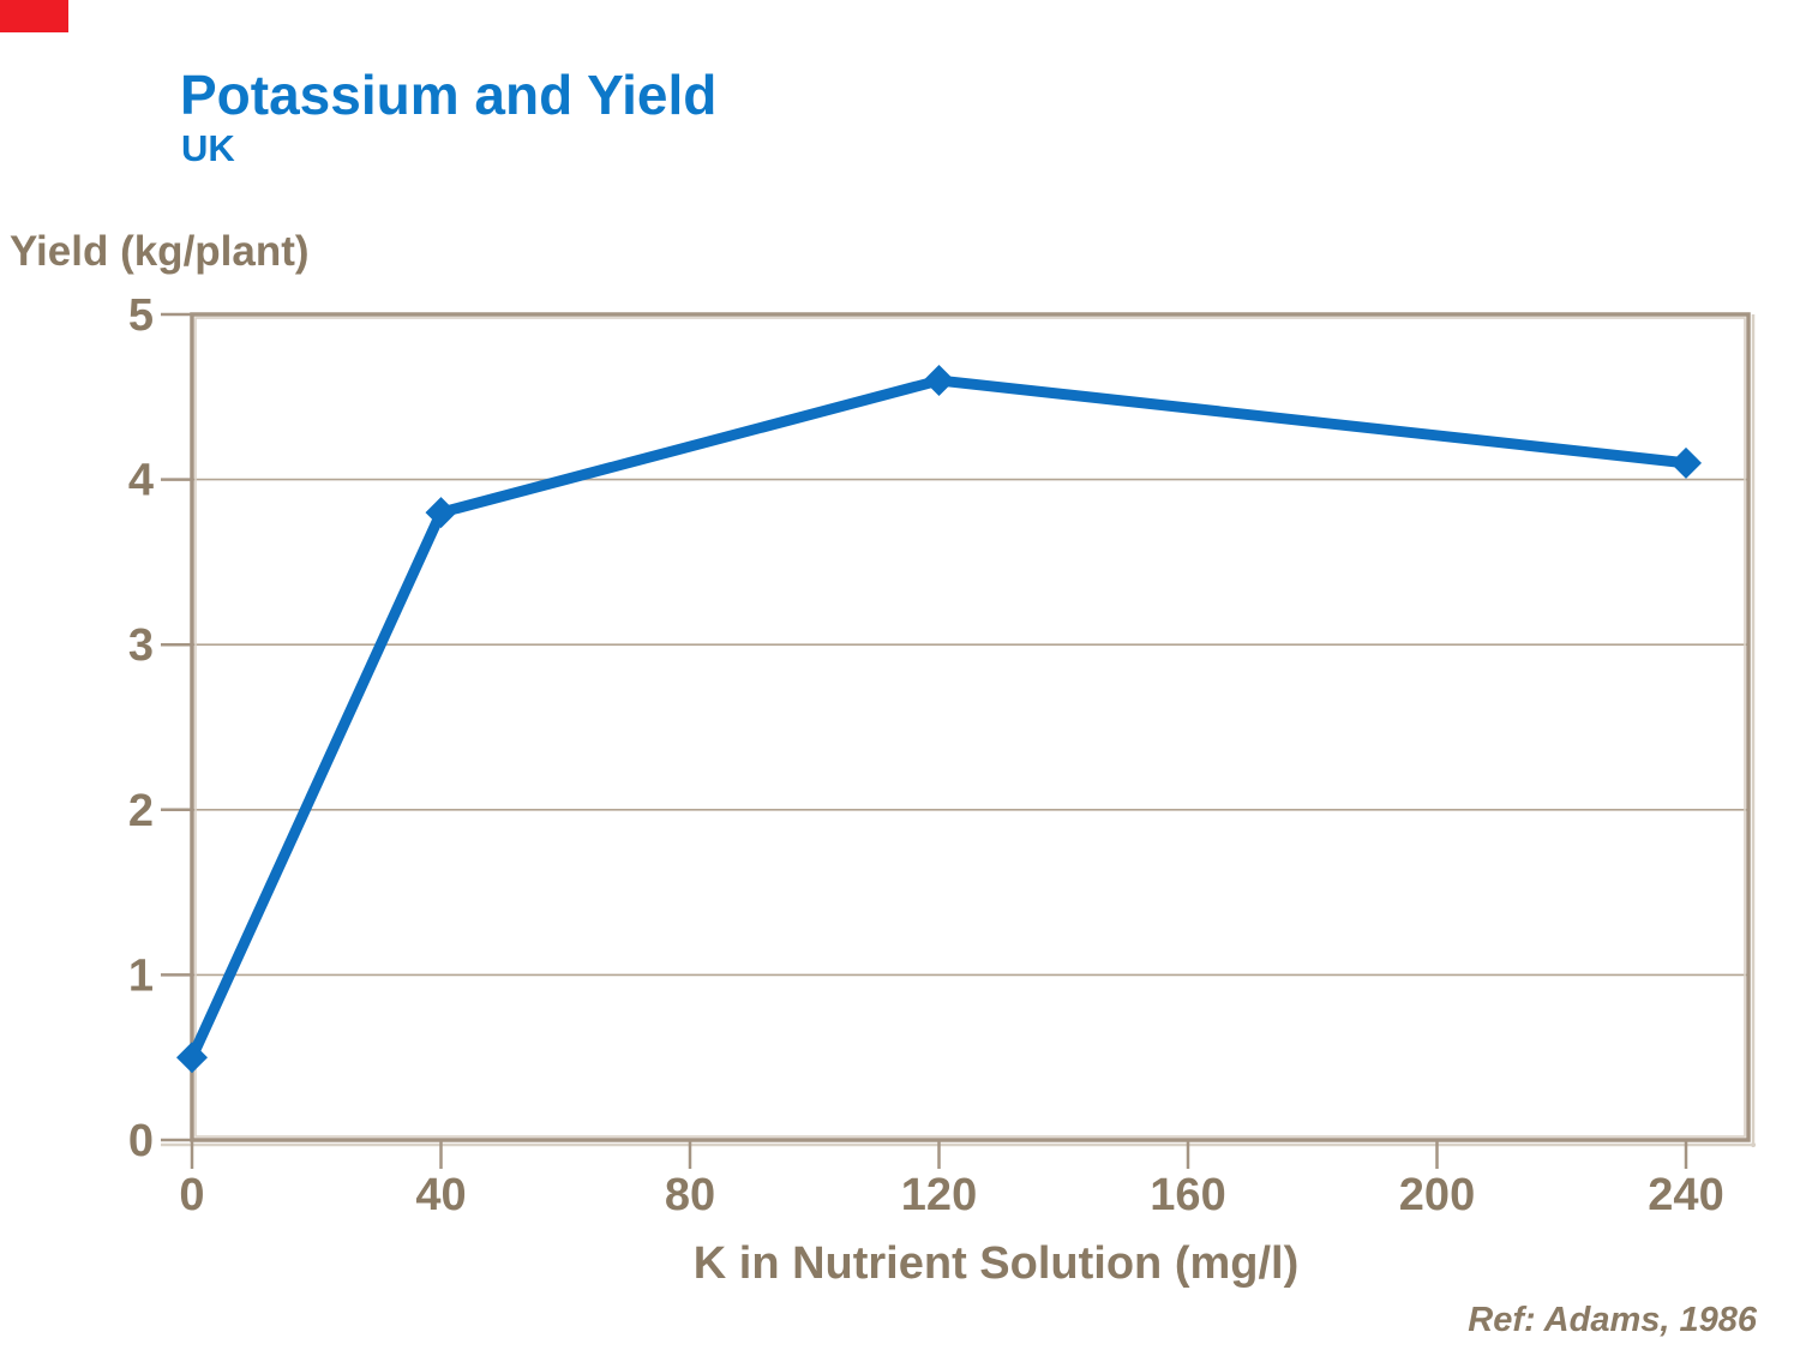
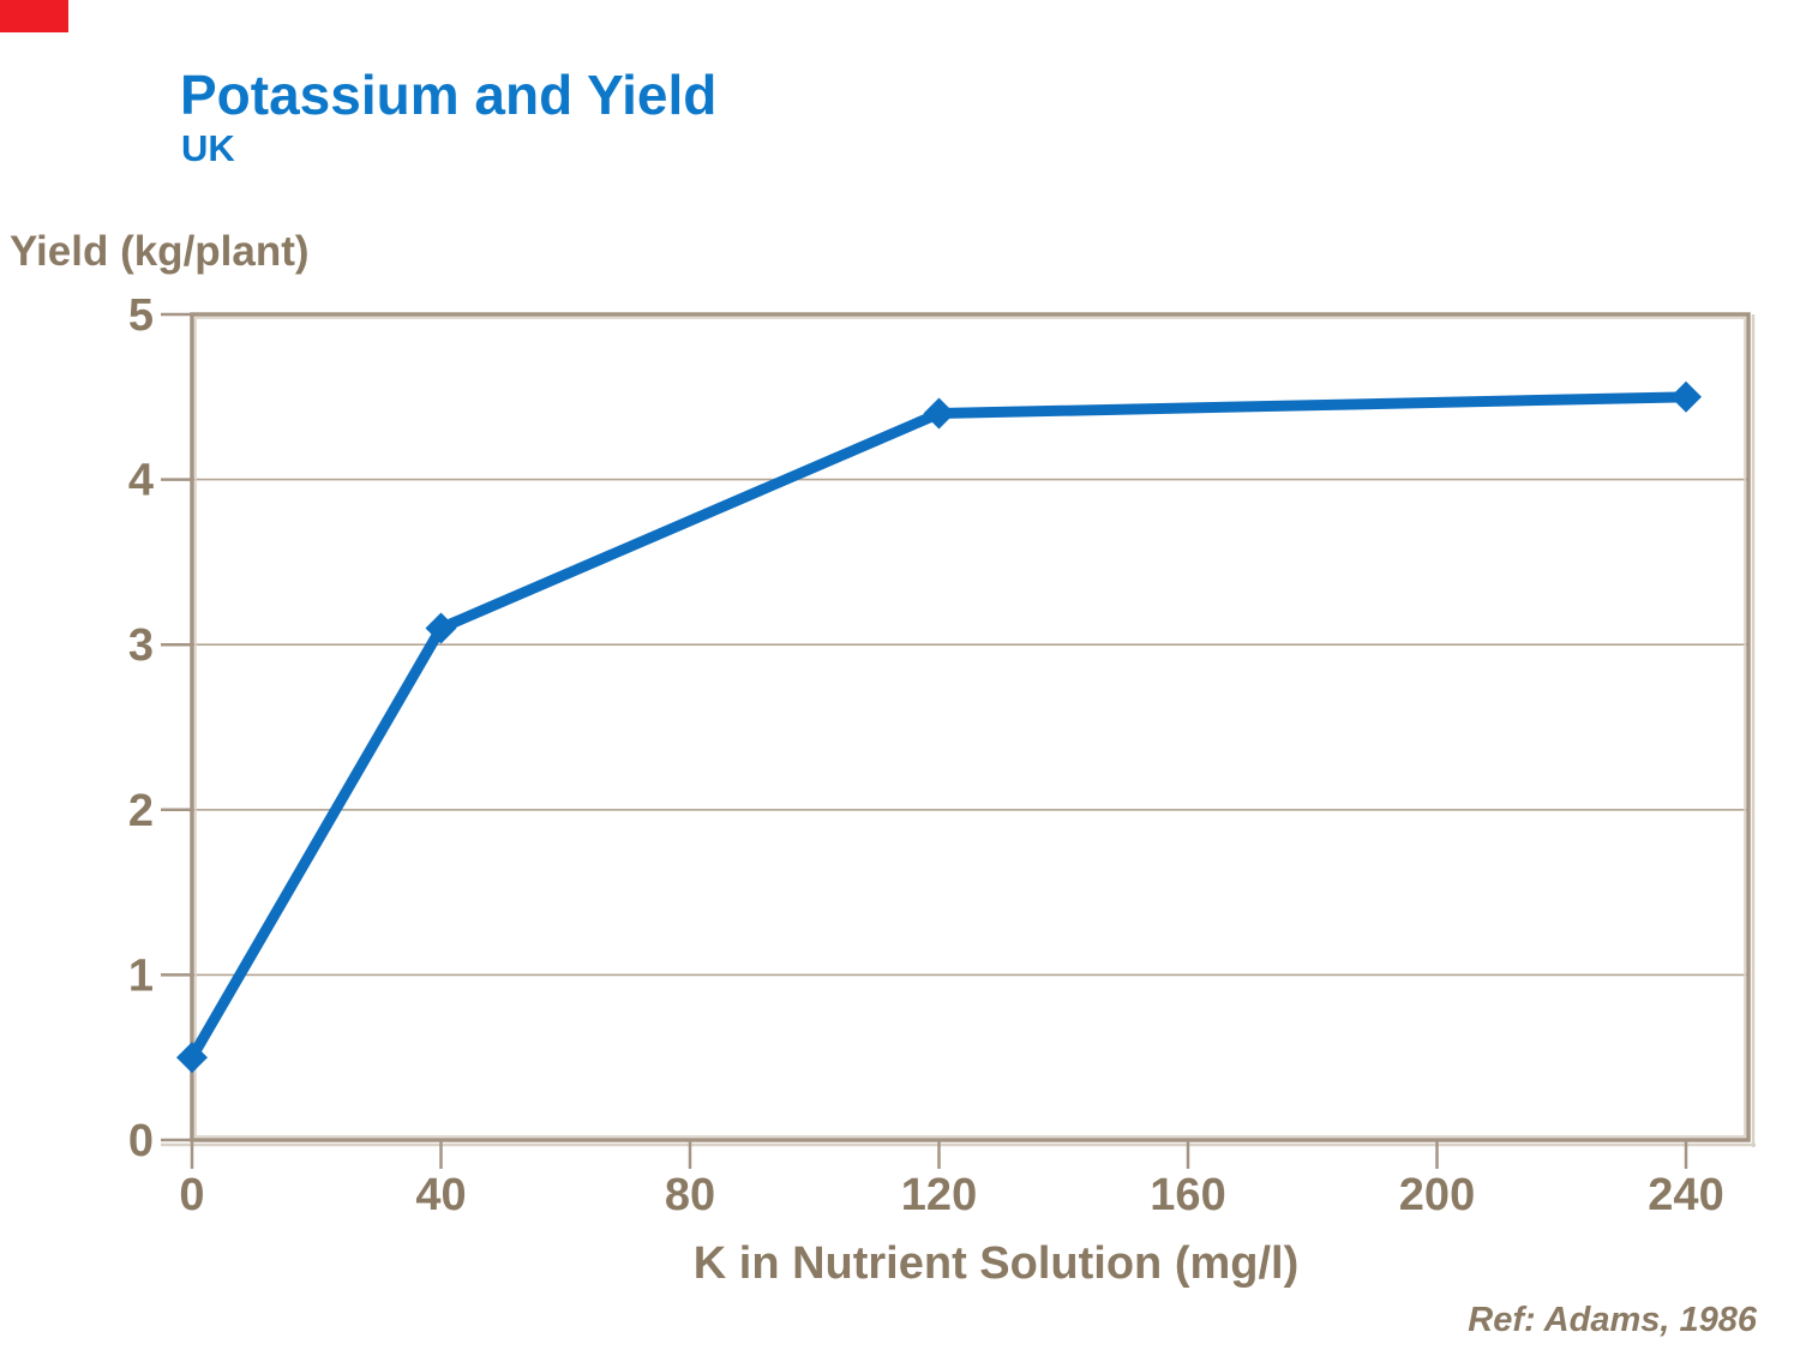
40: 3.8 -> 3.1
120: 4.6 -> 4.4
240: 4.1 -> 4.5
